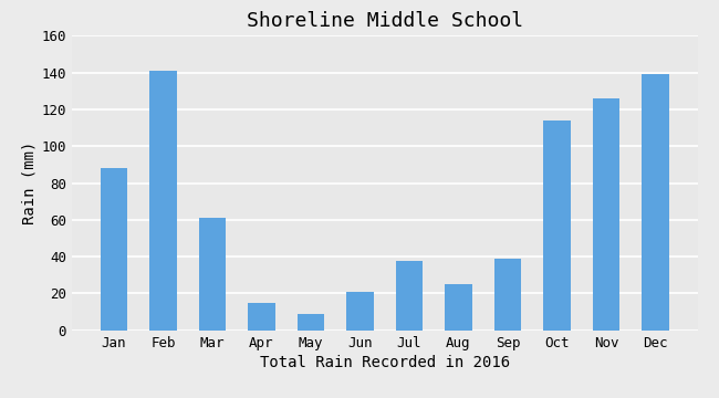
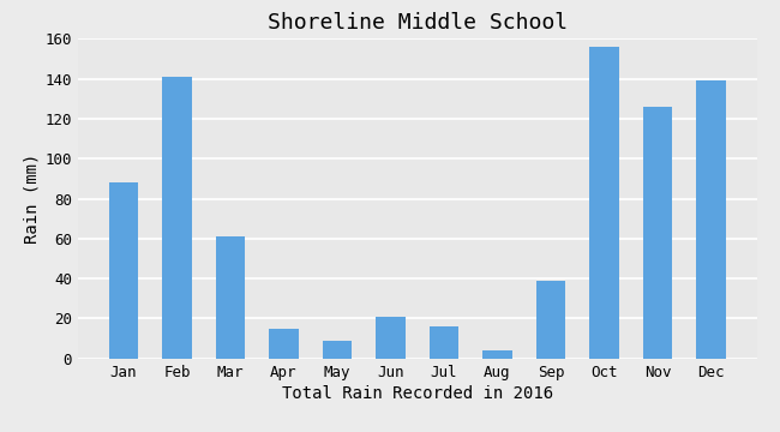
Jul: 38 -> 16
Aug: 25 -> 4
Oct: 114 -> 156
